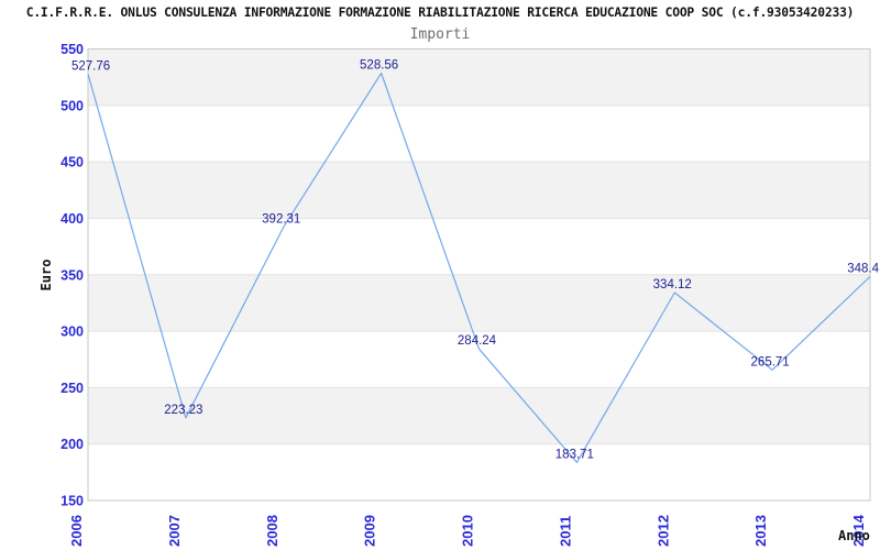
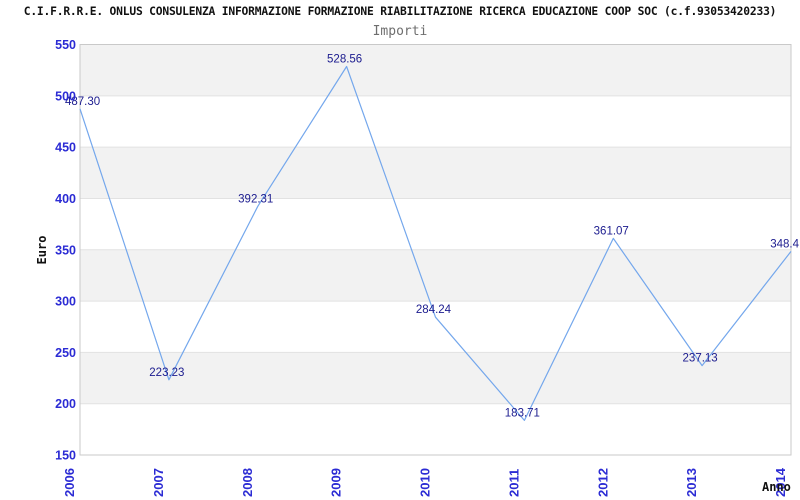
2006: 527.76 -> 487.30
2012: 334.12 -> 361.07
2013: 265.71 -> 237.13
